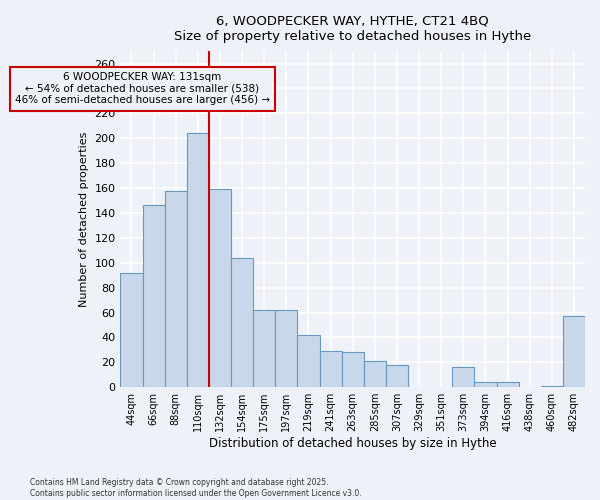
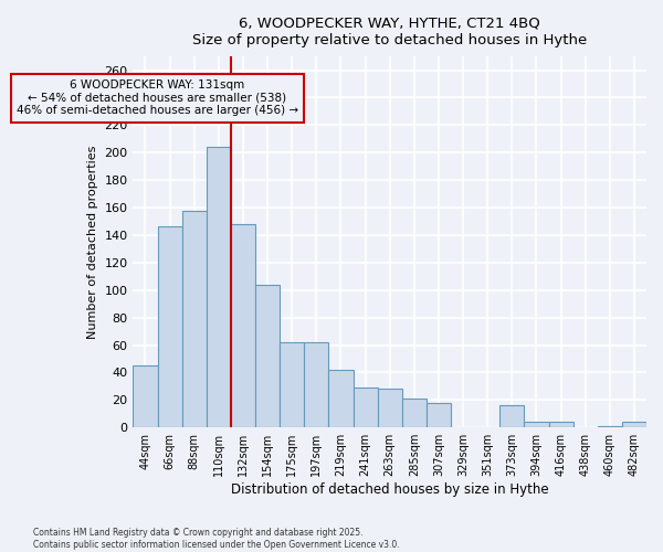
44sqm: 92 -> 45
132sqm: 159 -> 148
482sqm: 57 -> 4
